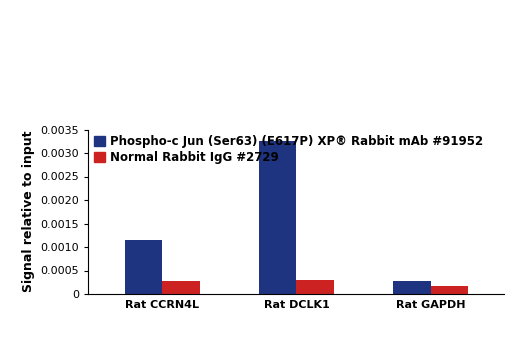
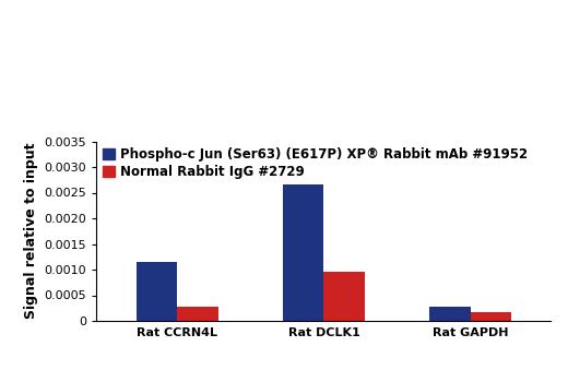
Phospho-c Jun (Ser63) (E617P) XP® Rabbit mAb #91952/Rat DCLK1: 0.00325 -> 0.00265
Normal Rabbit IgG #2729/Rat DCLK1: 0.00030 -> 0.00095
